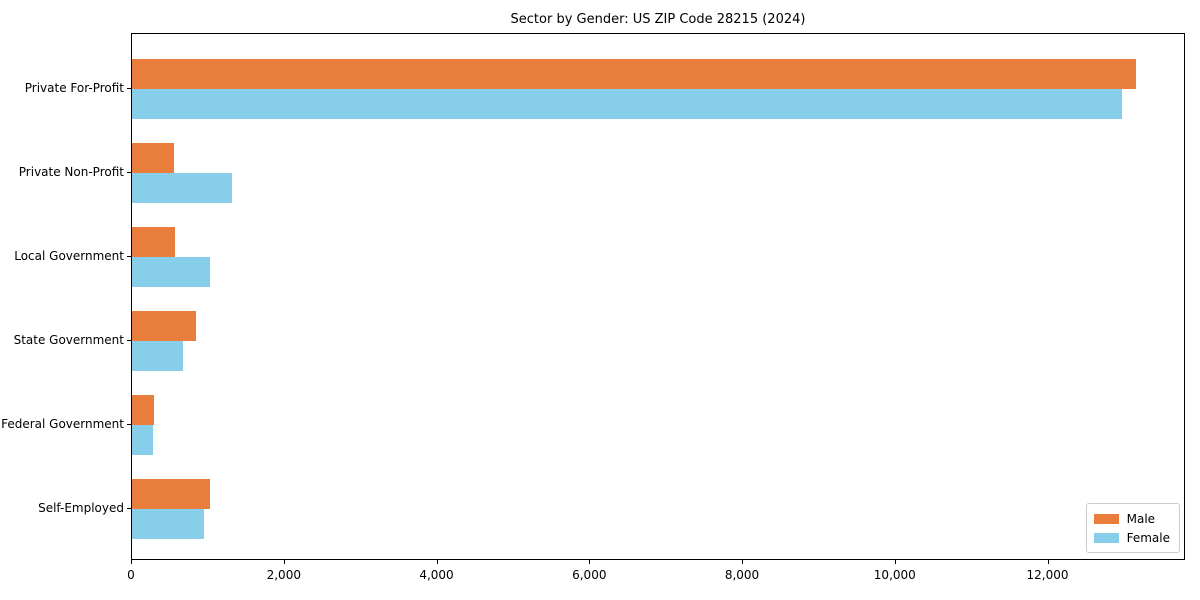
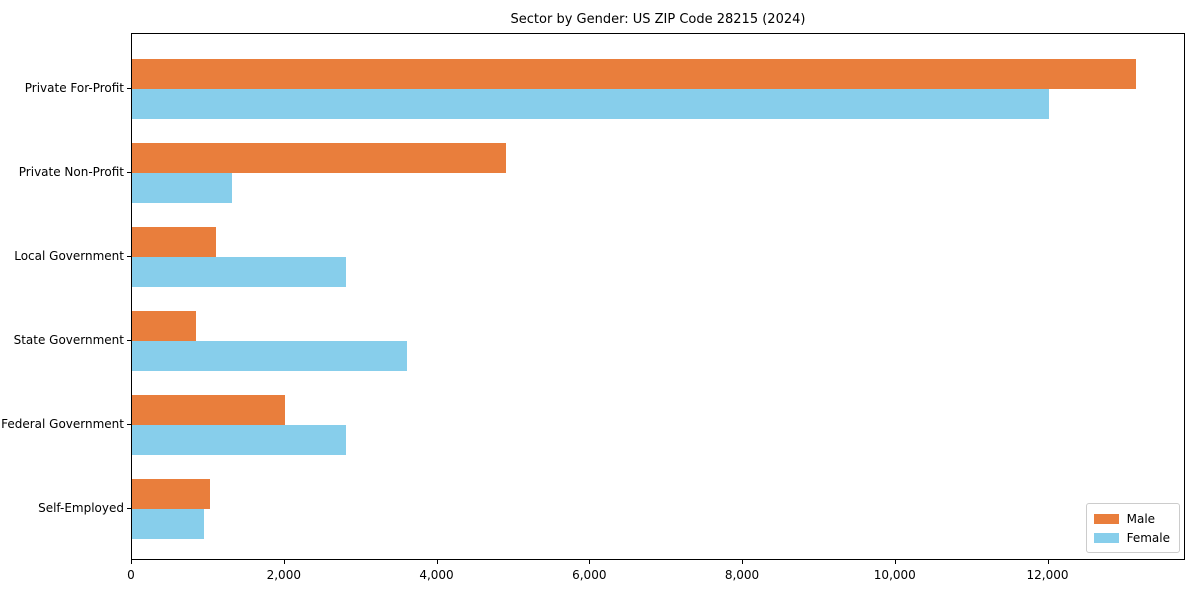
Female/Private For-Profit: 13000 -> 12000
Male/Private Non-Profit: 600 -> 4900
Male/Local Government: 600 -> 1100
Female/Local Government: 1000 -> 2800
Female/State Government: 700 -> 3600
Male/Federal Government: 300 -> 2000
Female/Federal Government: 300 -> 2800
